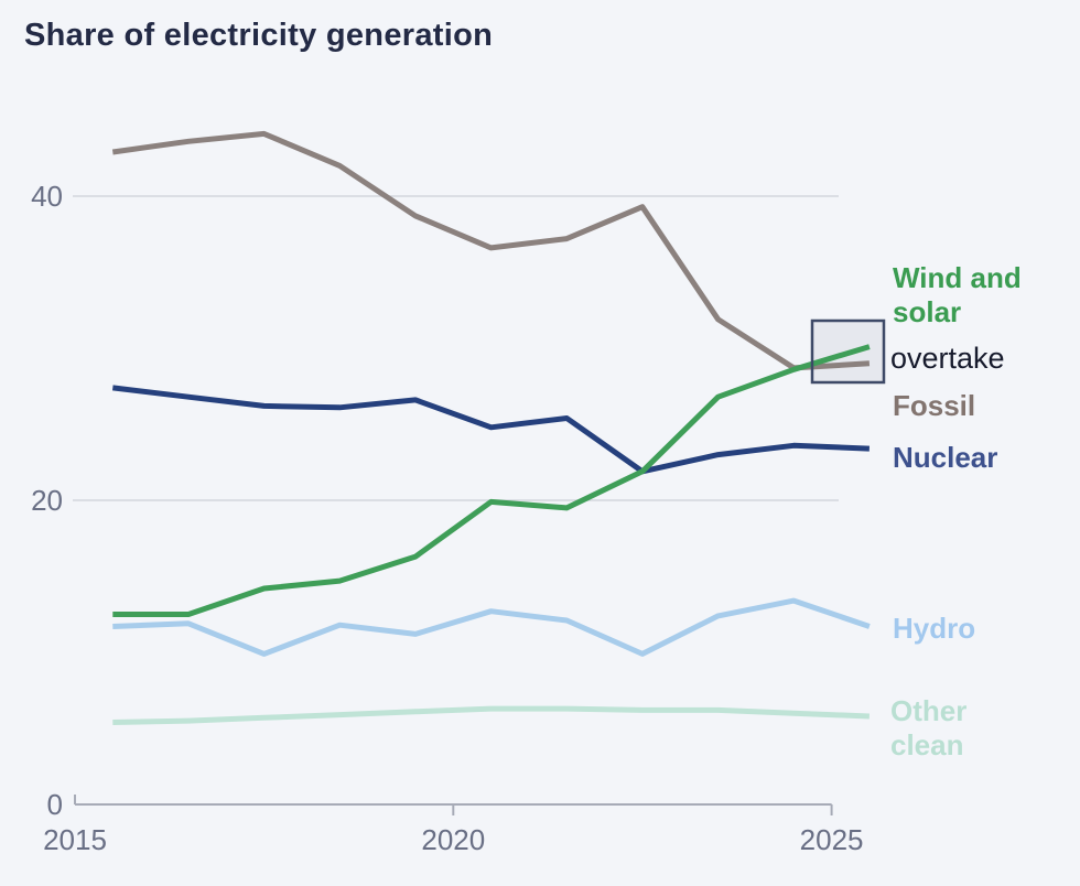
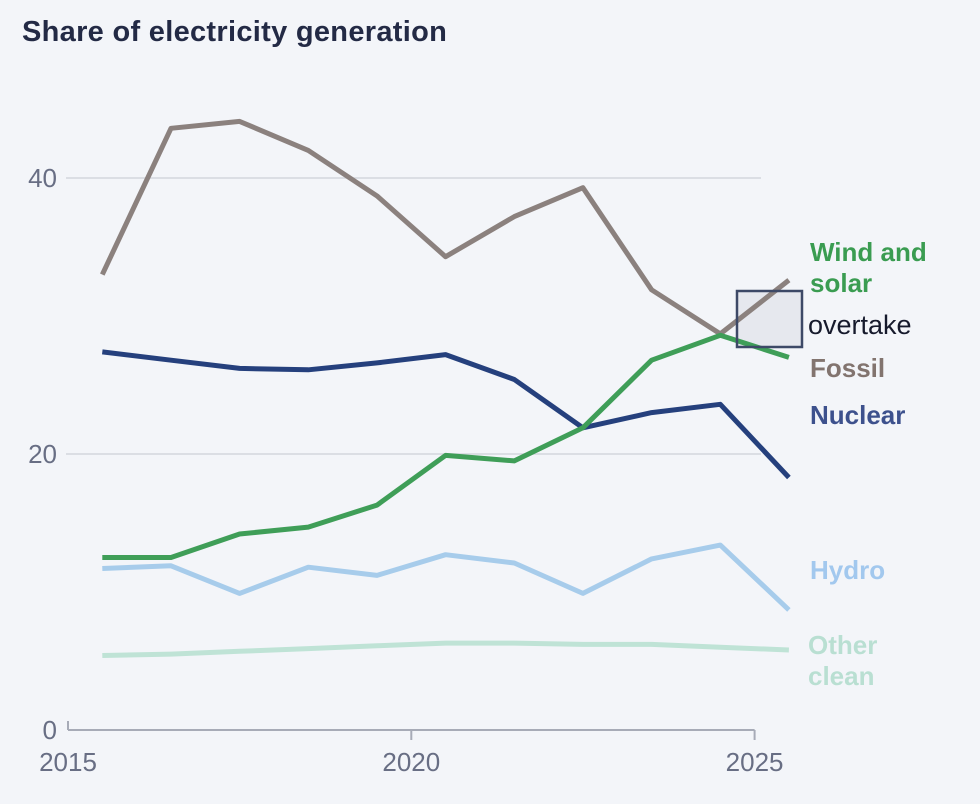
Fossil/2015: 42.9 -> 33.0
Fossil/2020: 36.6 -> 34.3
Nuclear/2020: 24.8 -> 27.2
Fossil/2025: 29.0 -> 32.6
Nuclear/2025: 23.4 -> 18.3
Wind and solar/2025: 30.1 -> 27.0
Hydro/2025: 11.7 -> 8.7
